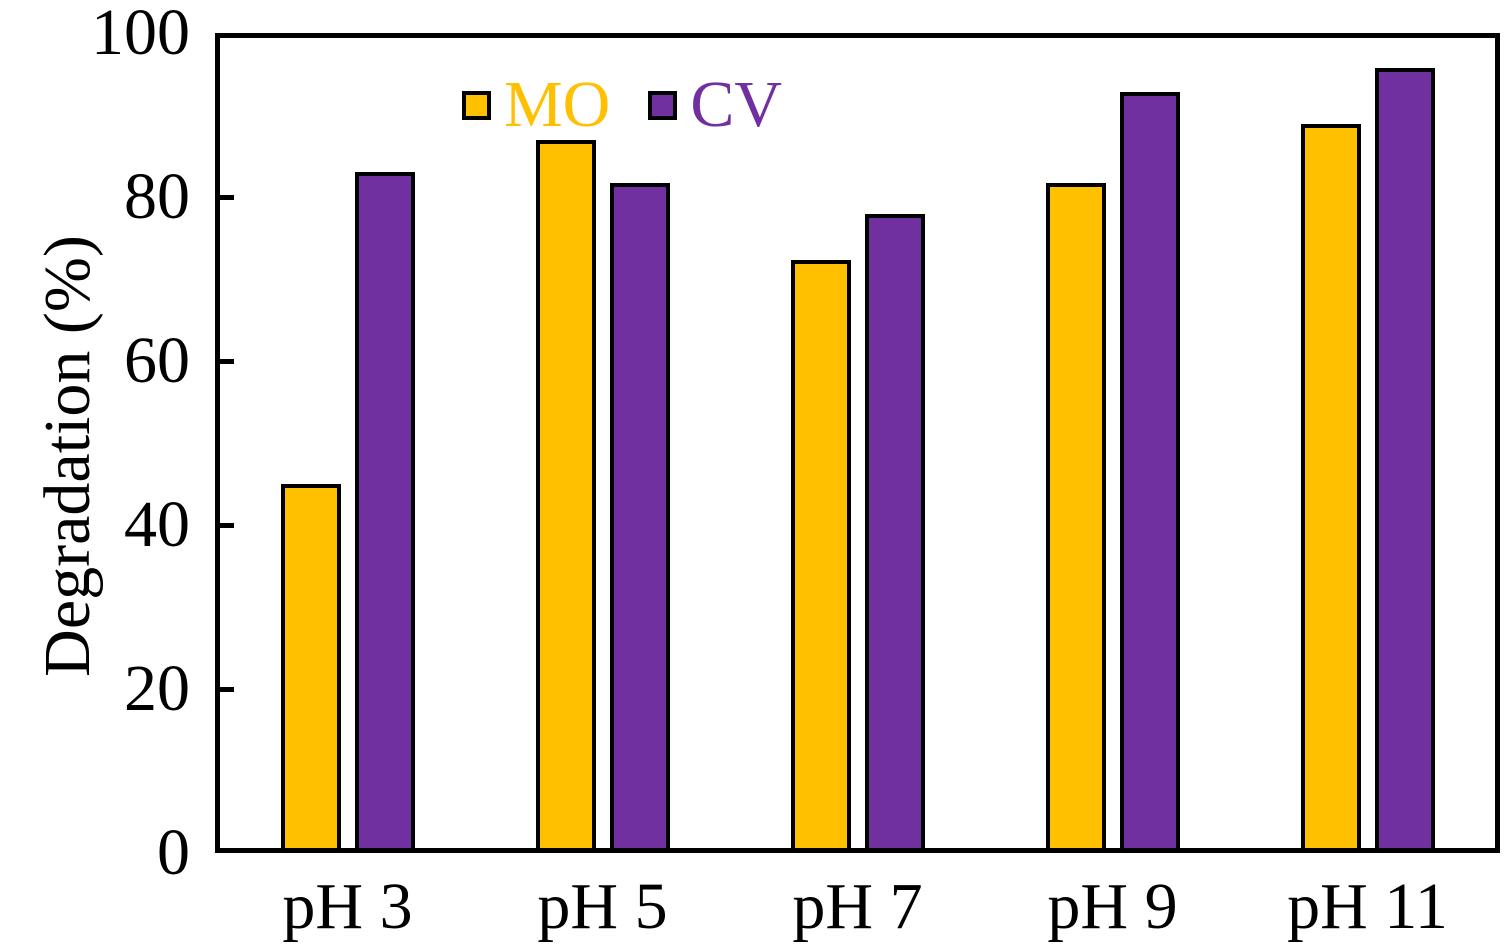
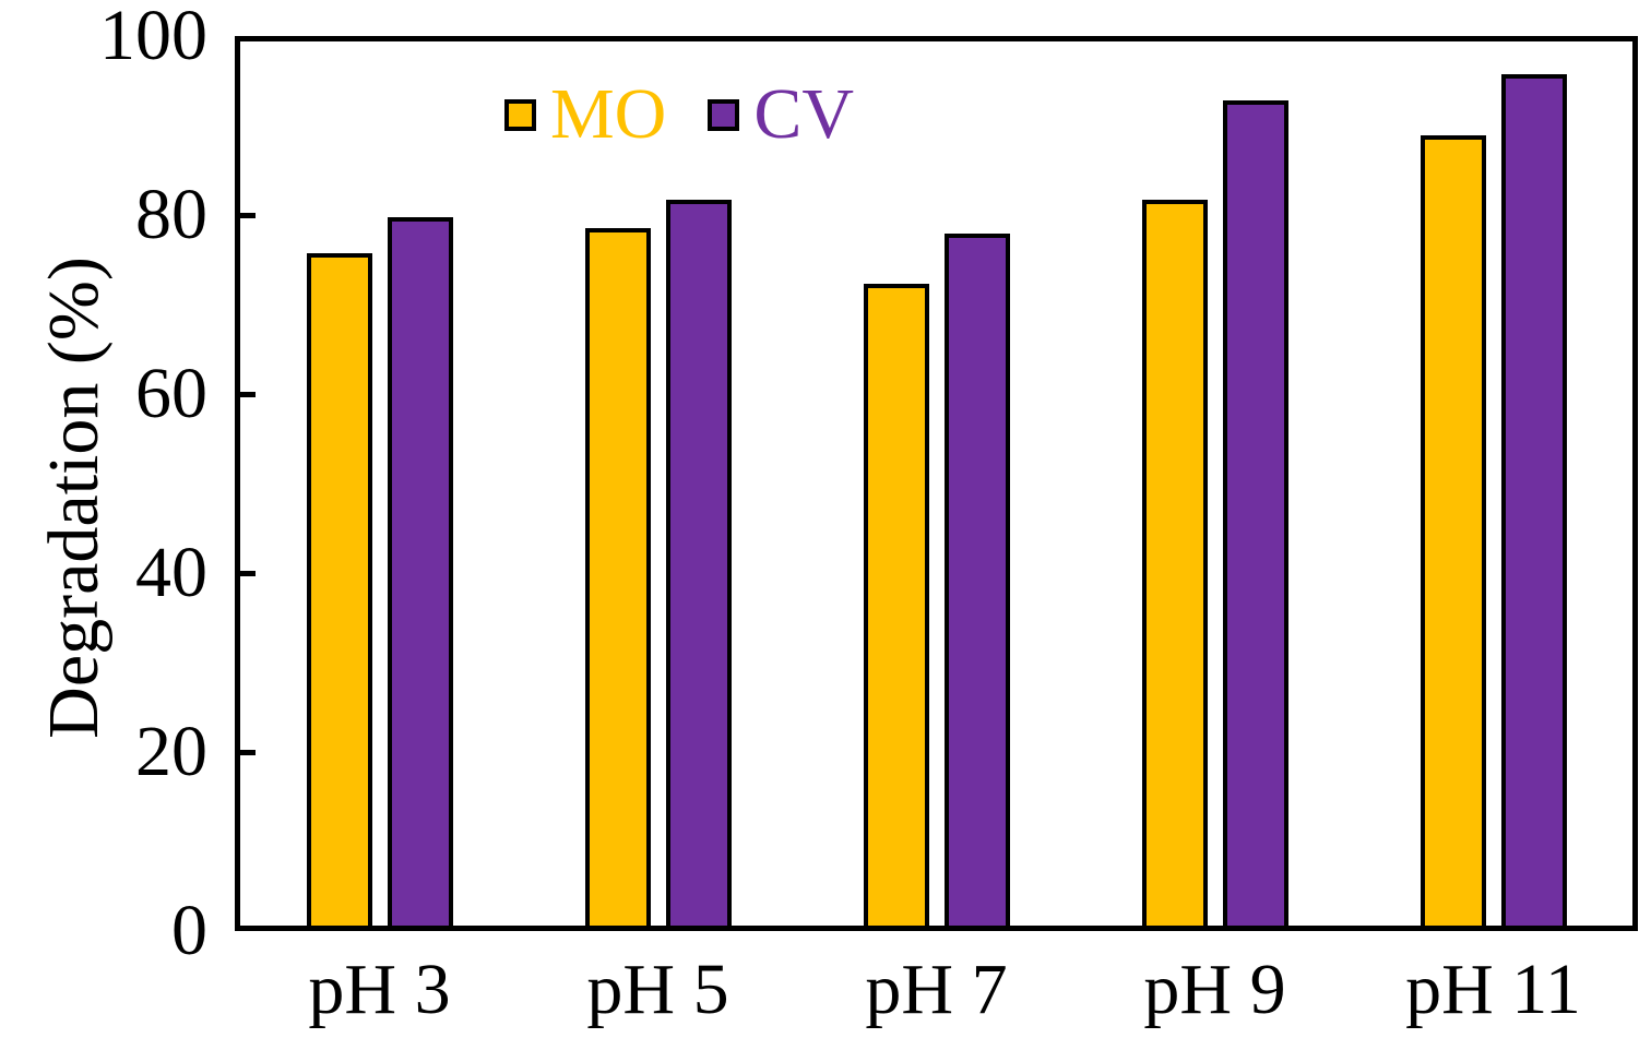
MO/pH 3: 45 -> 76
CV/pH 3: 83 -> 80
MO/pH 5: 87 -> 78
